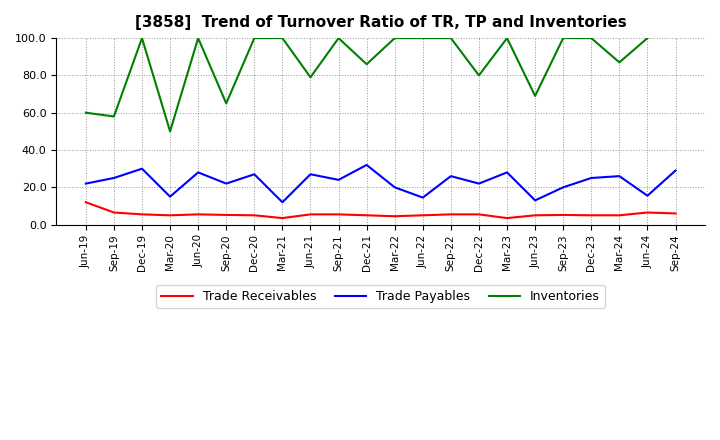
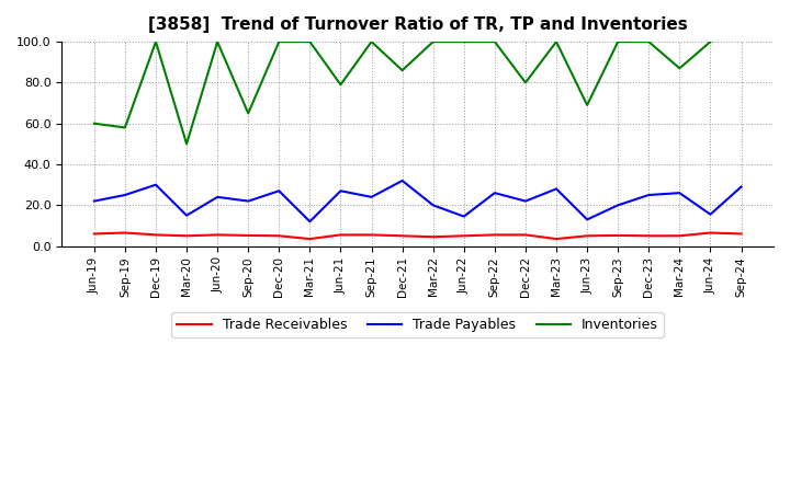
Trade Receivables/Jun-19: 12 -> 6
Trade Payables/Jun-20: 28 -> 24
